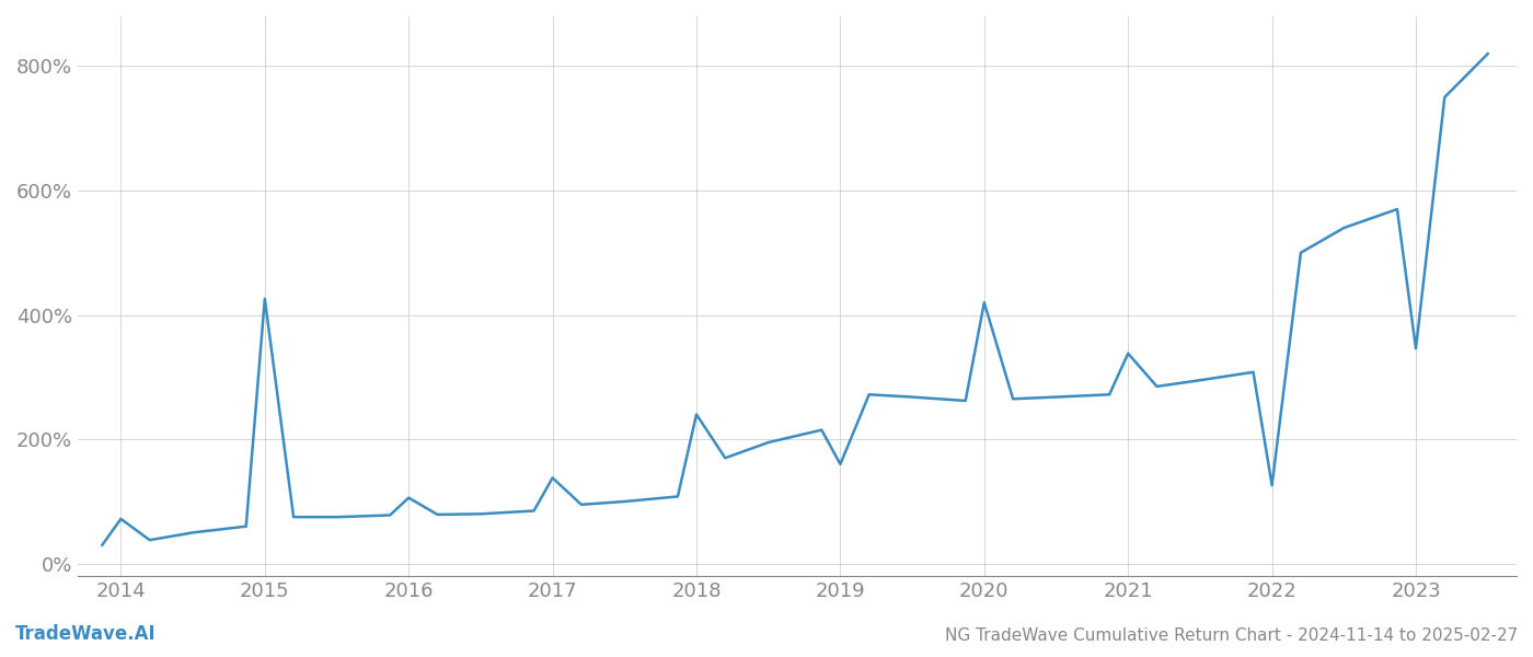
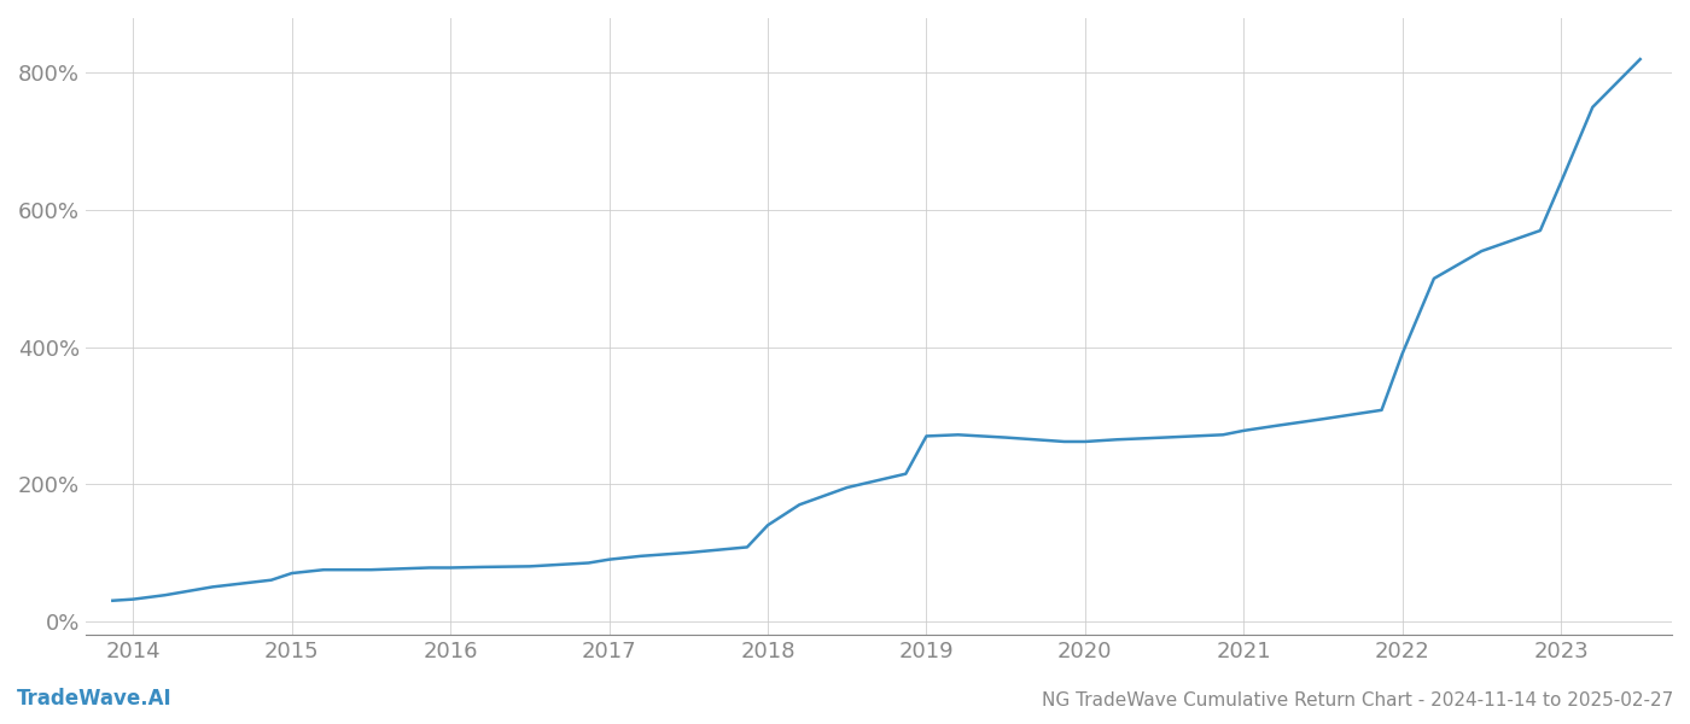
2014: 72% -> 32%
2015: 426% -> 70%
2016: 106% -> 78%
2017: 138% -> 90%
2018: 240% -> 140%
2019: 160% -> 270%
2020: 420% -> 262%
2021: 338% -> 278%
2022: 126% -> 390%
2023: 346% -> 640%
